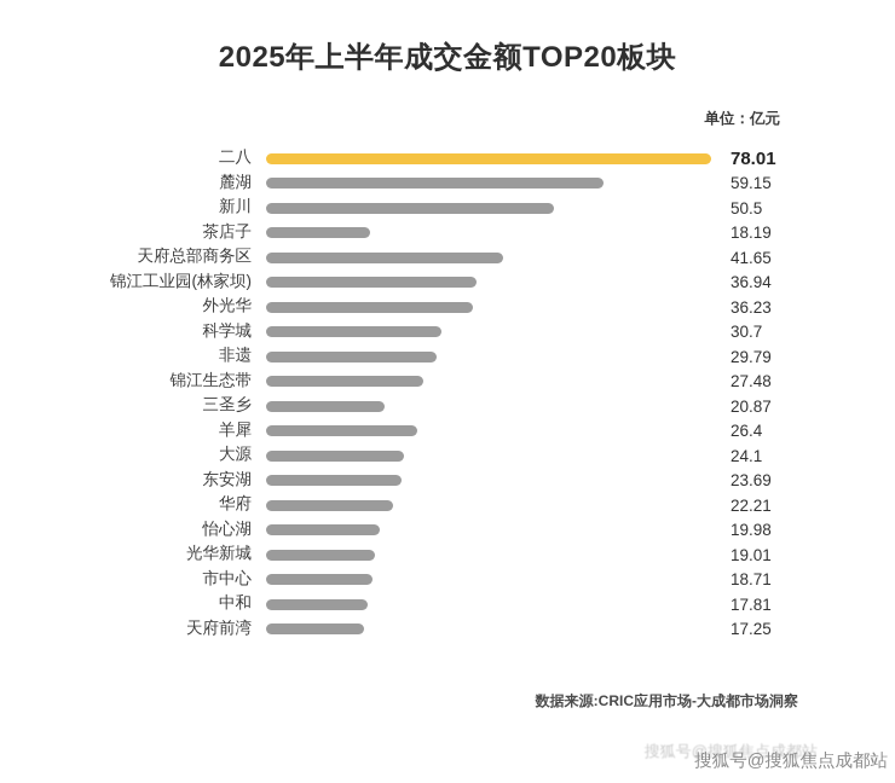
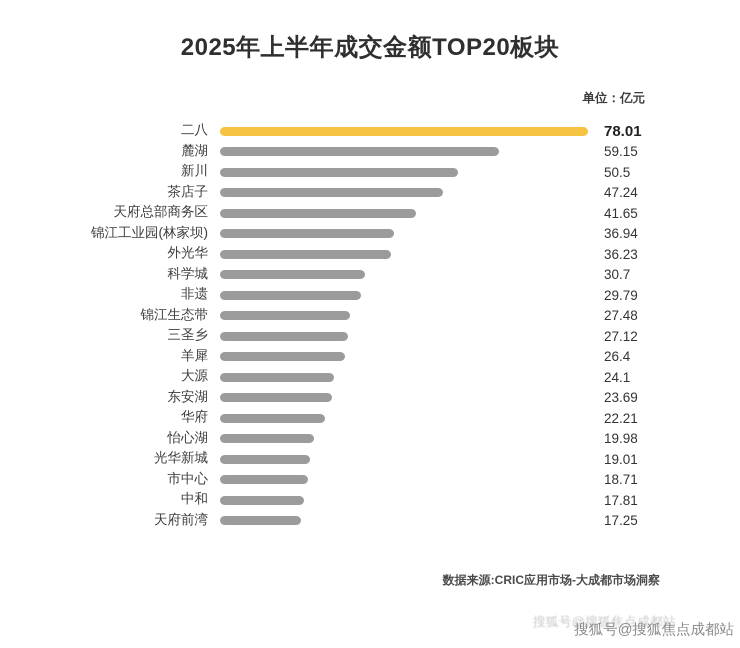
茶店子: 18.19 -> 47.24
三圣乡: 20.87 -> 27.12
